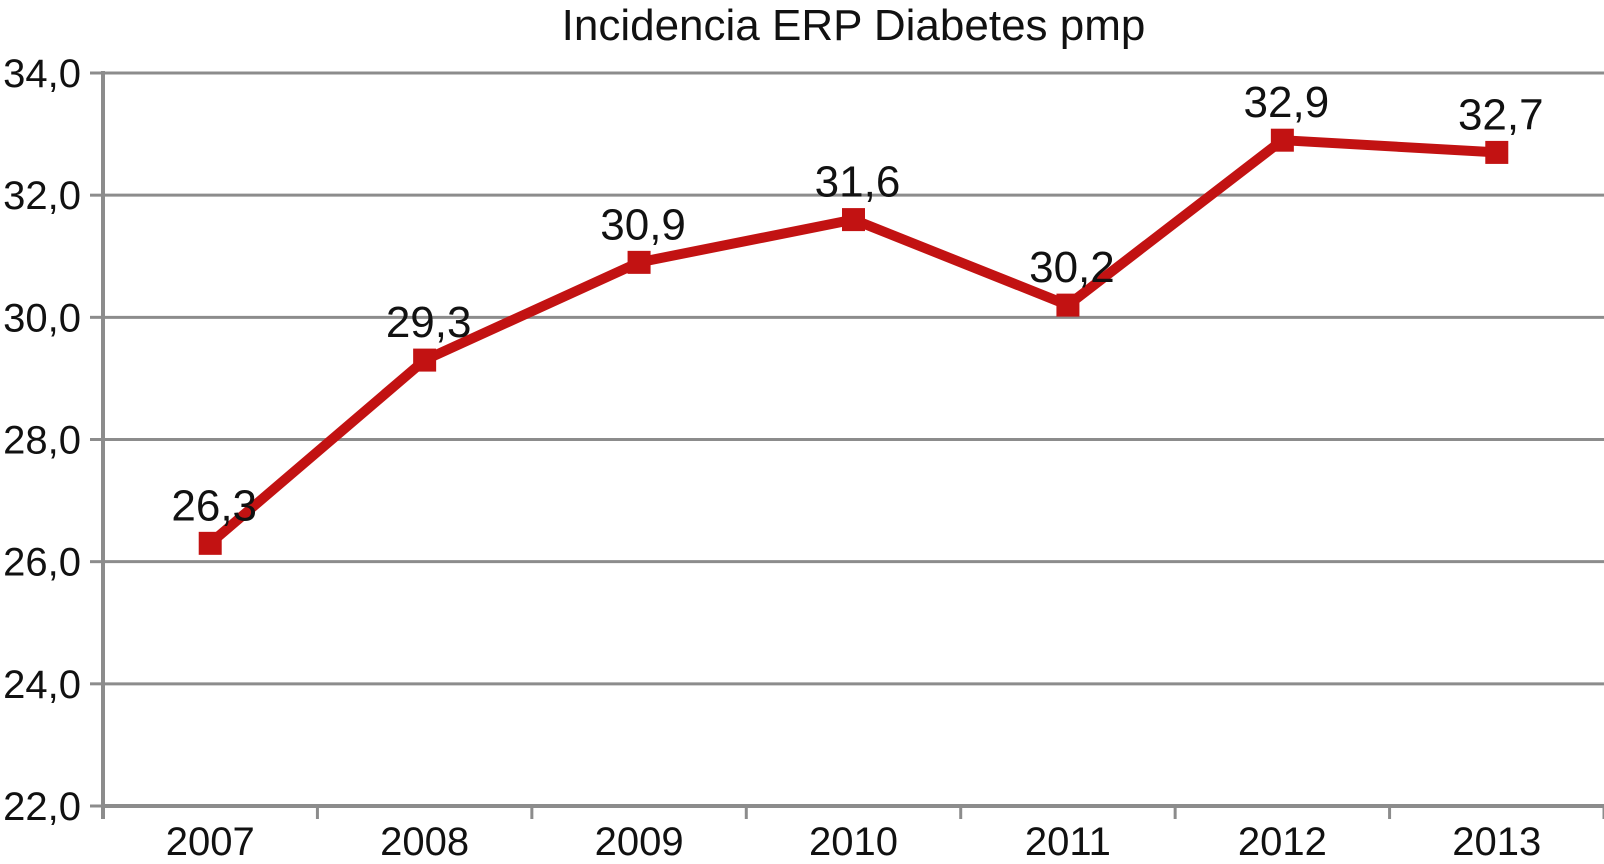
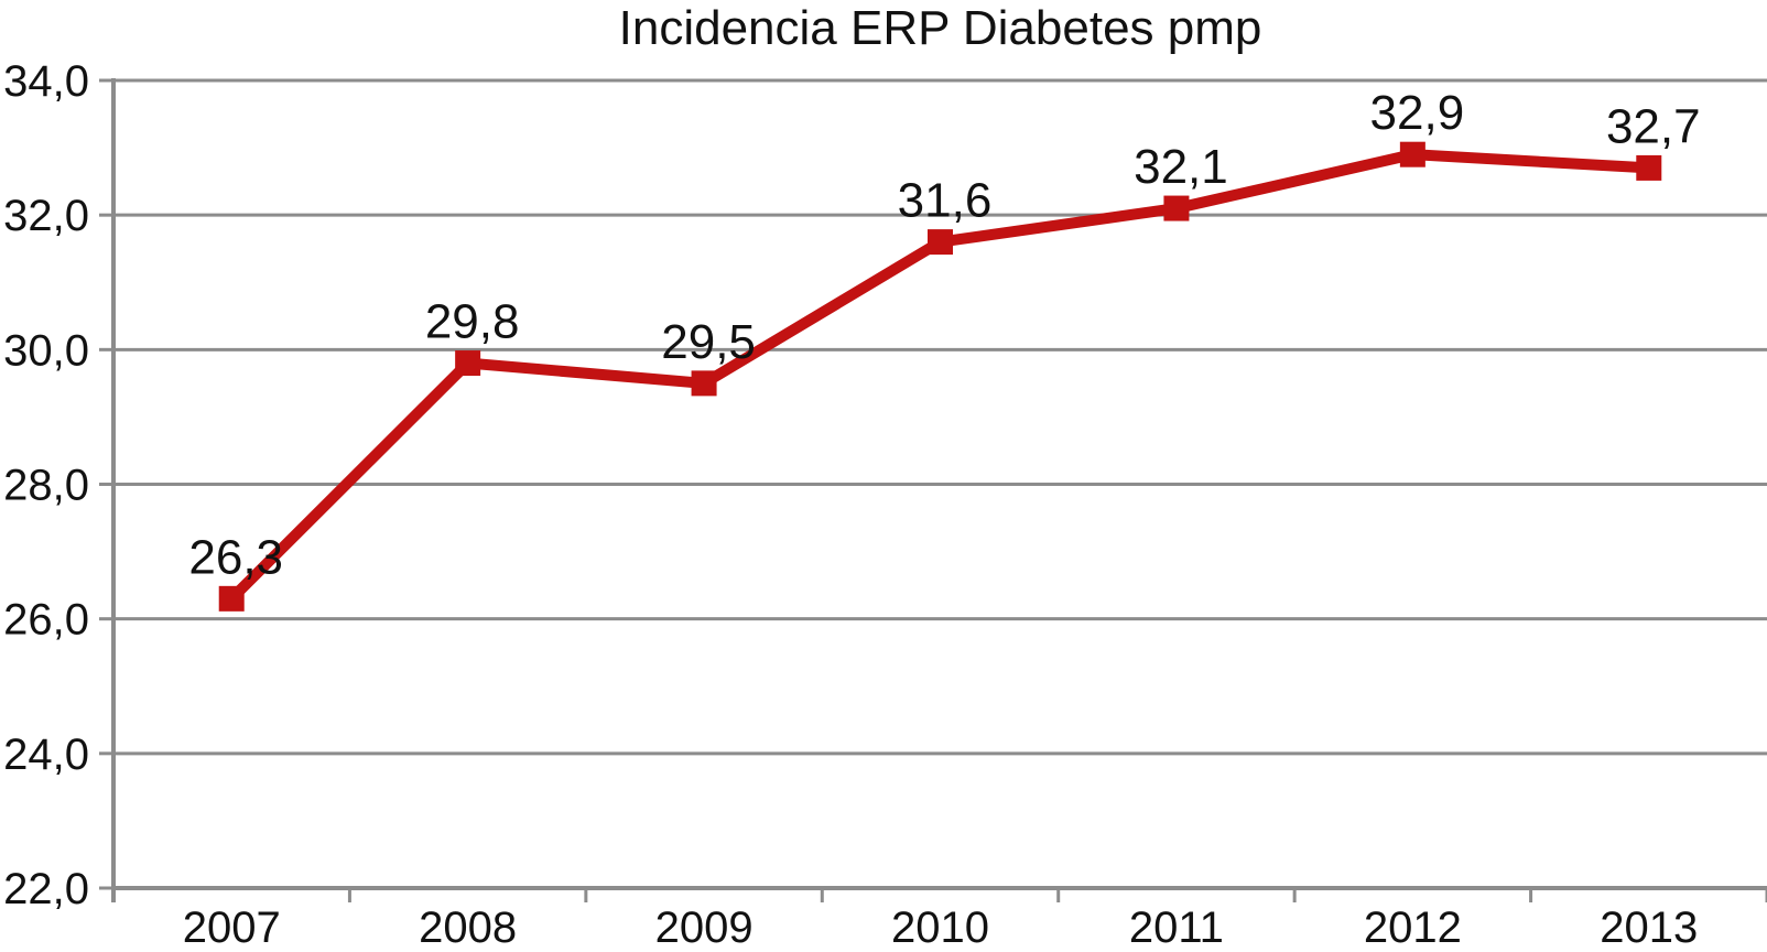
2008: 29,3 -> 29,8
2009: 30,9 -> 29,5
2011: 30,2 -> 32,1
